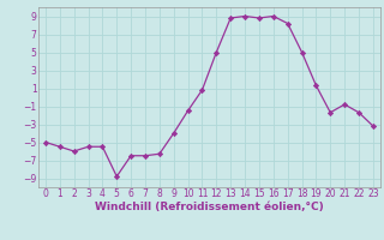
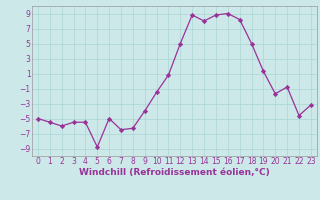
6: -6.5 -> -5.0
14: 9.0 -> 8.0
22: -1.7 -> -4.6
